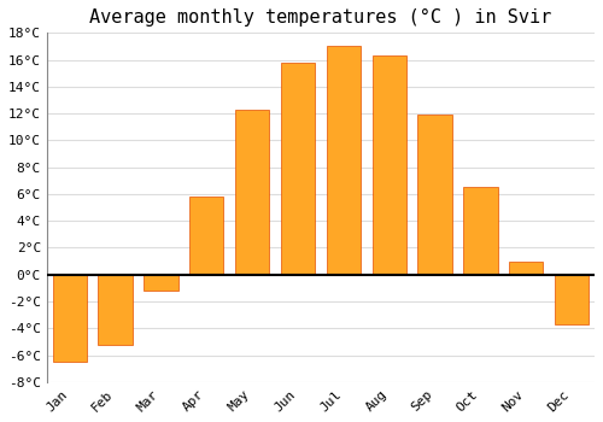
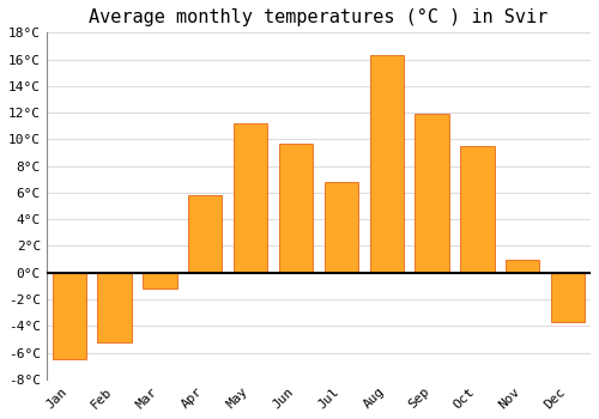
May: 12.3°C -> 11.2°C
Jun: 15.8°C -> 9.7°C
Jul: 17.0°C -> 6.8°C
Oct: 6.5°C -> 9.5°C
